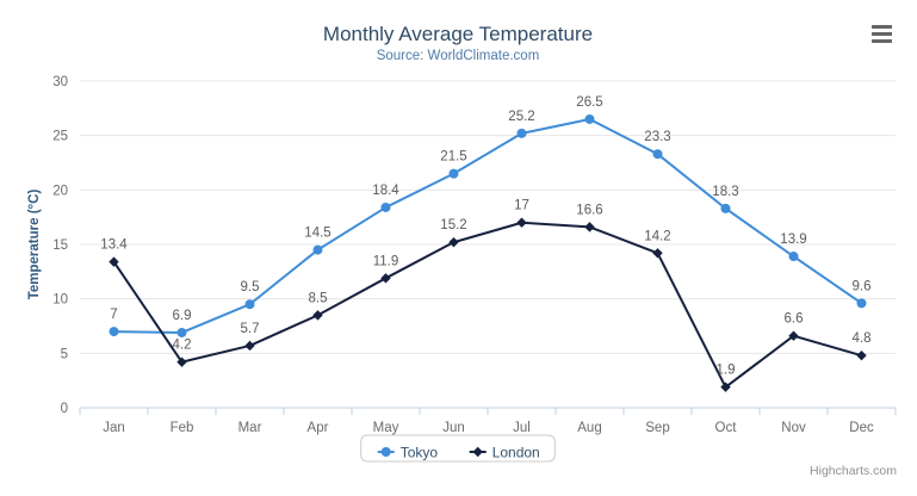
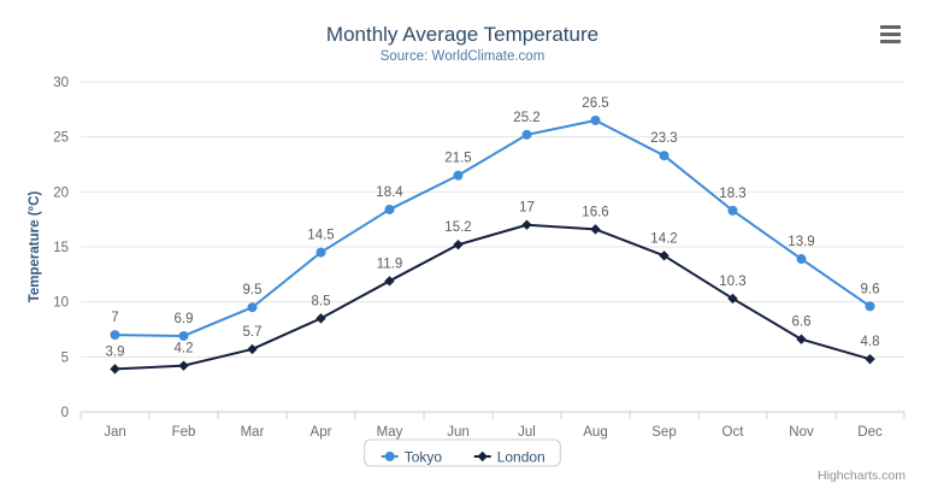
London/Jan: 13.4 -> 3.9
London/Oct: 1.9 -> 10.3
